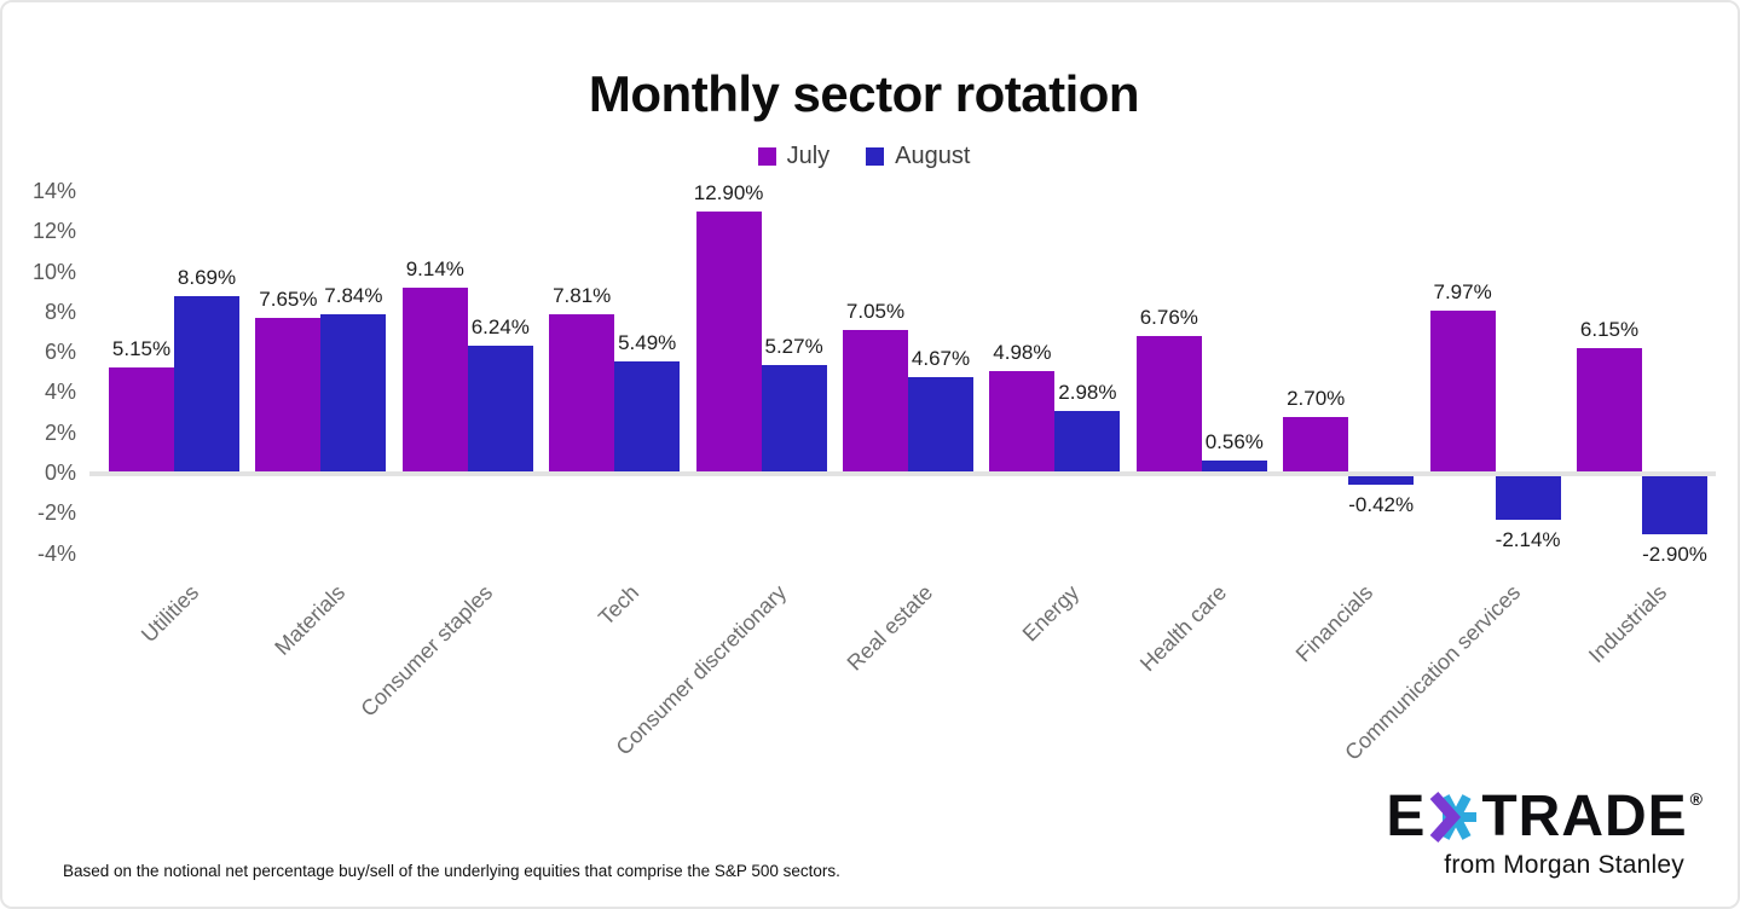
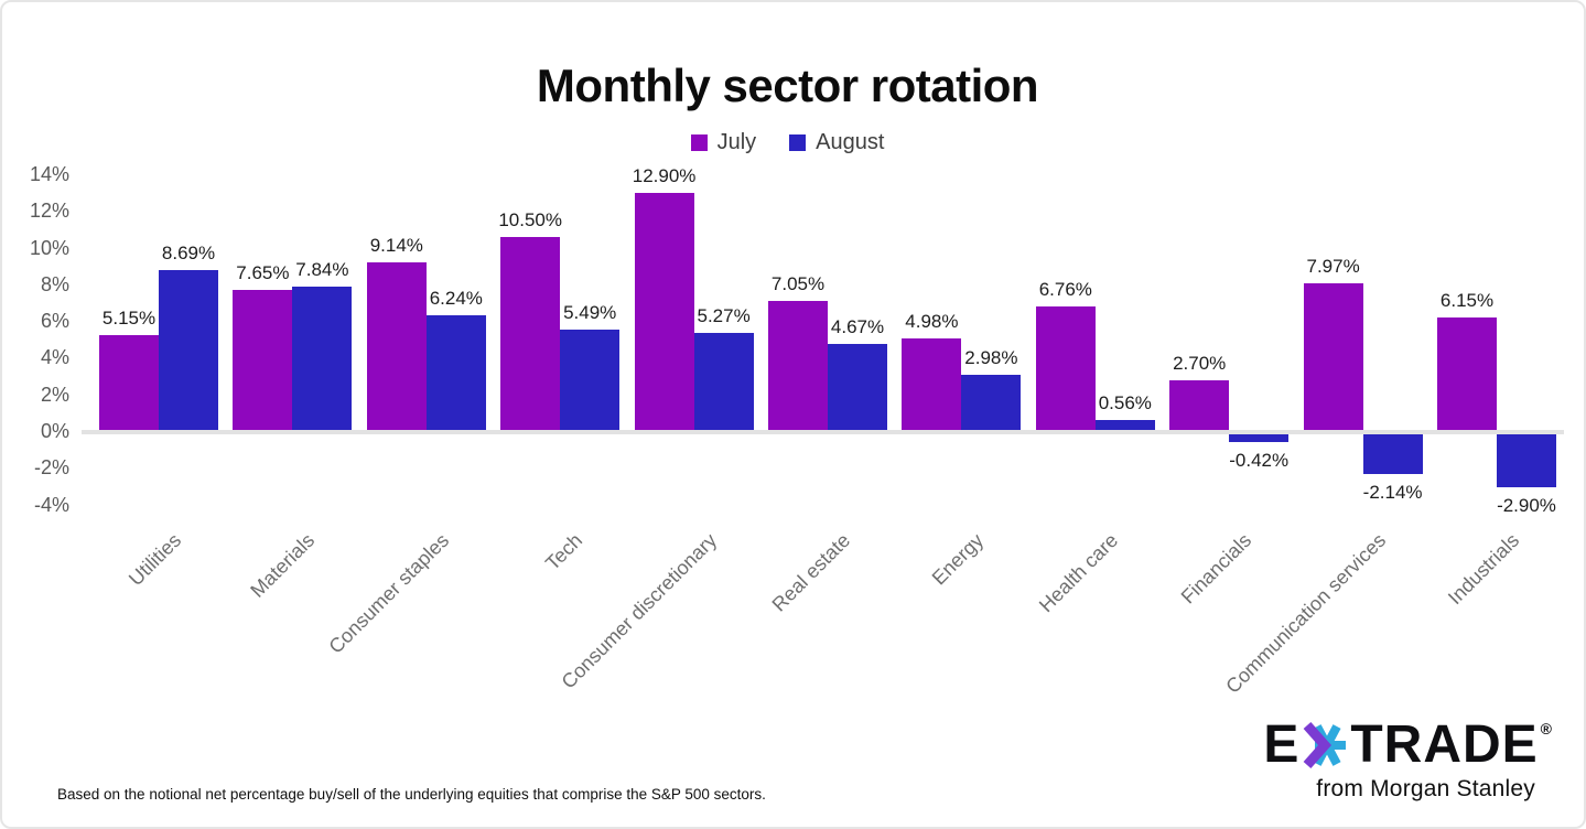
July/Tech: 7.81% -> 10.50%
